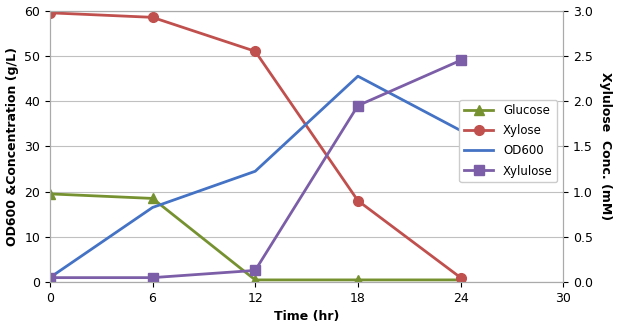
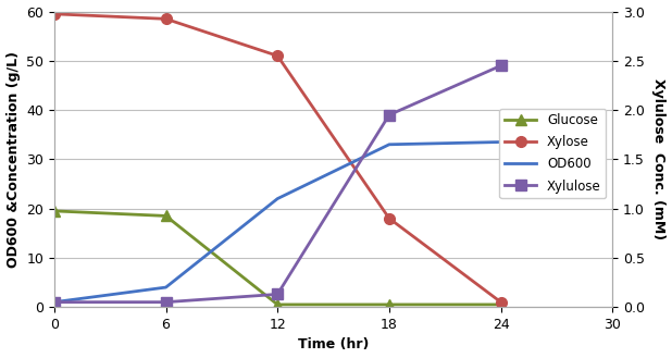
OD600/6: 16.5 -> 4.0
OD600/12: 24.5 -> 22.0
OD600/18: 45.5 -> 33.0
